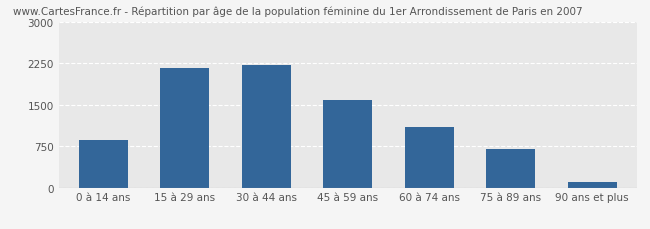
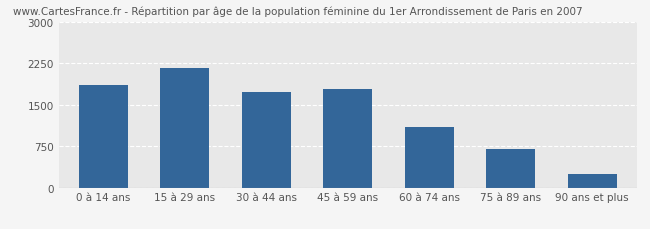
0 à 14 ans: 860 -> 1860
30 à 44 ans: 2220 -> 1740
45 à 59 ans: 1590 -> 1780
90 ans et plus: 110 -> 240
